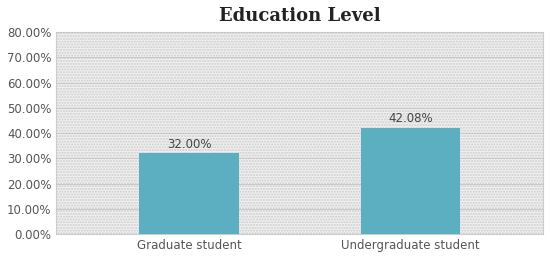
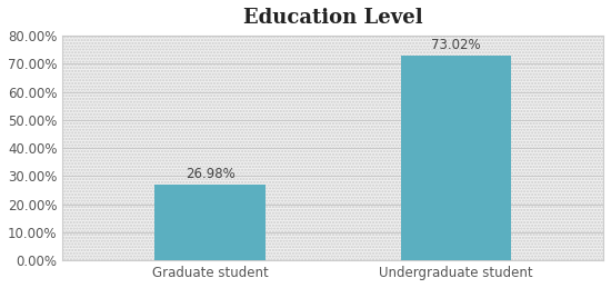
Graduate student: 32.00% -> 26.98%
Undergraduate student: 42.08% -> 73.02%
